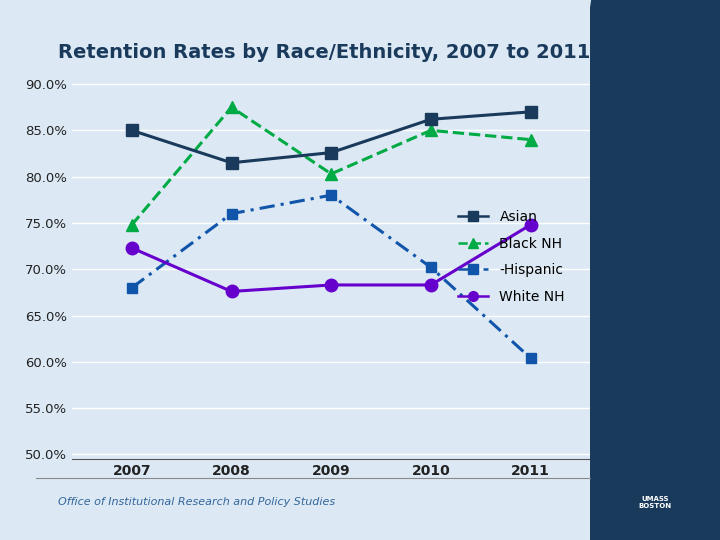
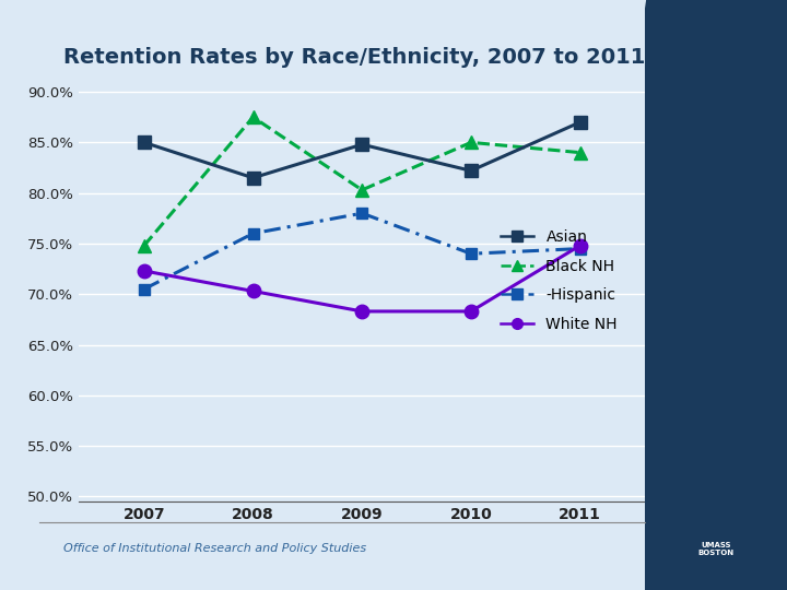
-Hispanic/2007: 68.0% -> 70.5%
White NH/2008: 67.6% -> 70.3%
Asian/2009: 82.6% -> 84.8%
Asian/2010: 86.2% -> 82.2%
-Hispanic/2010: 70.2% -> 74.0%
-Hispanic/2011: 60.4% -> 74.5%
